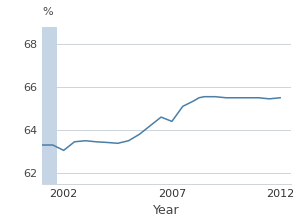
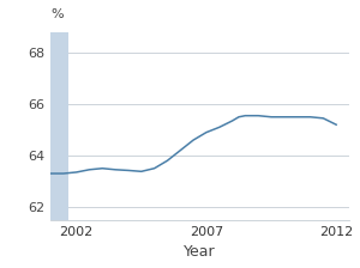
2002: 63.05 -> 63.35
2007: 64.40 -> 64.90
2012: 65.50 -> 65.20
